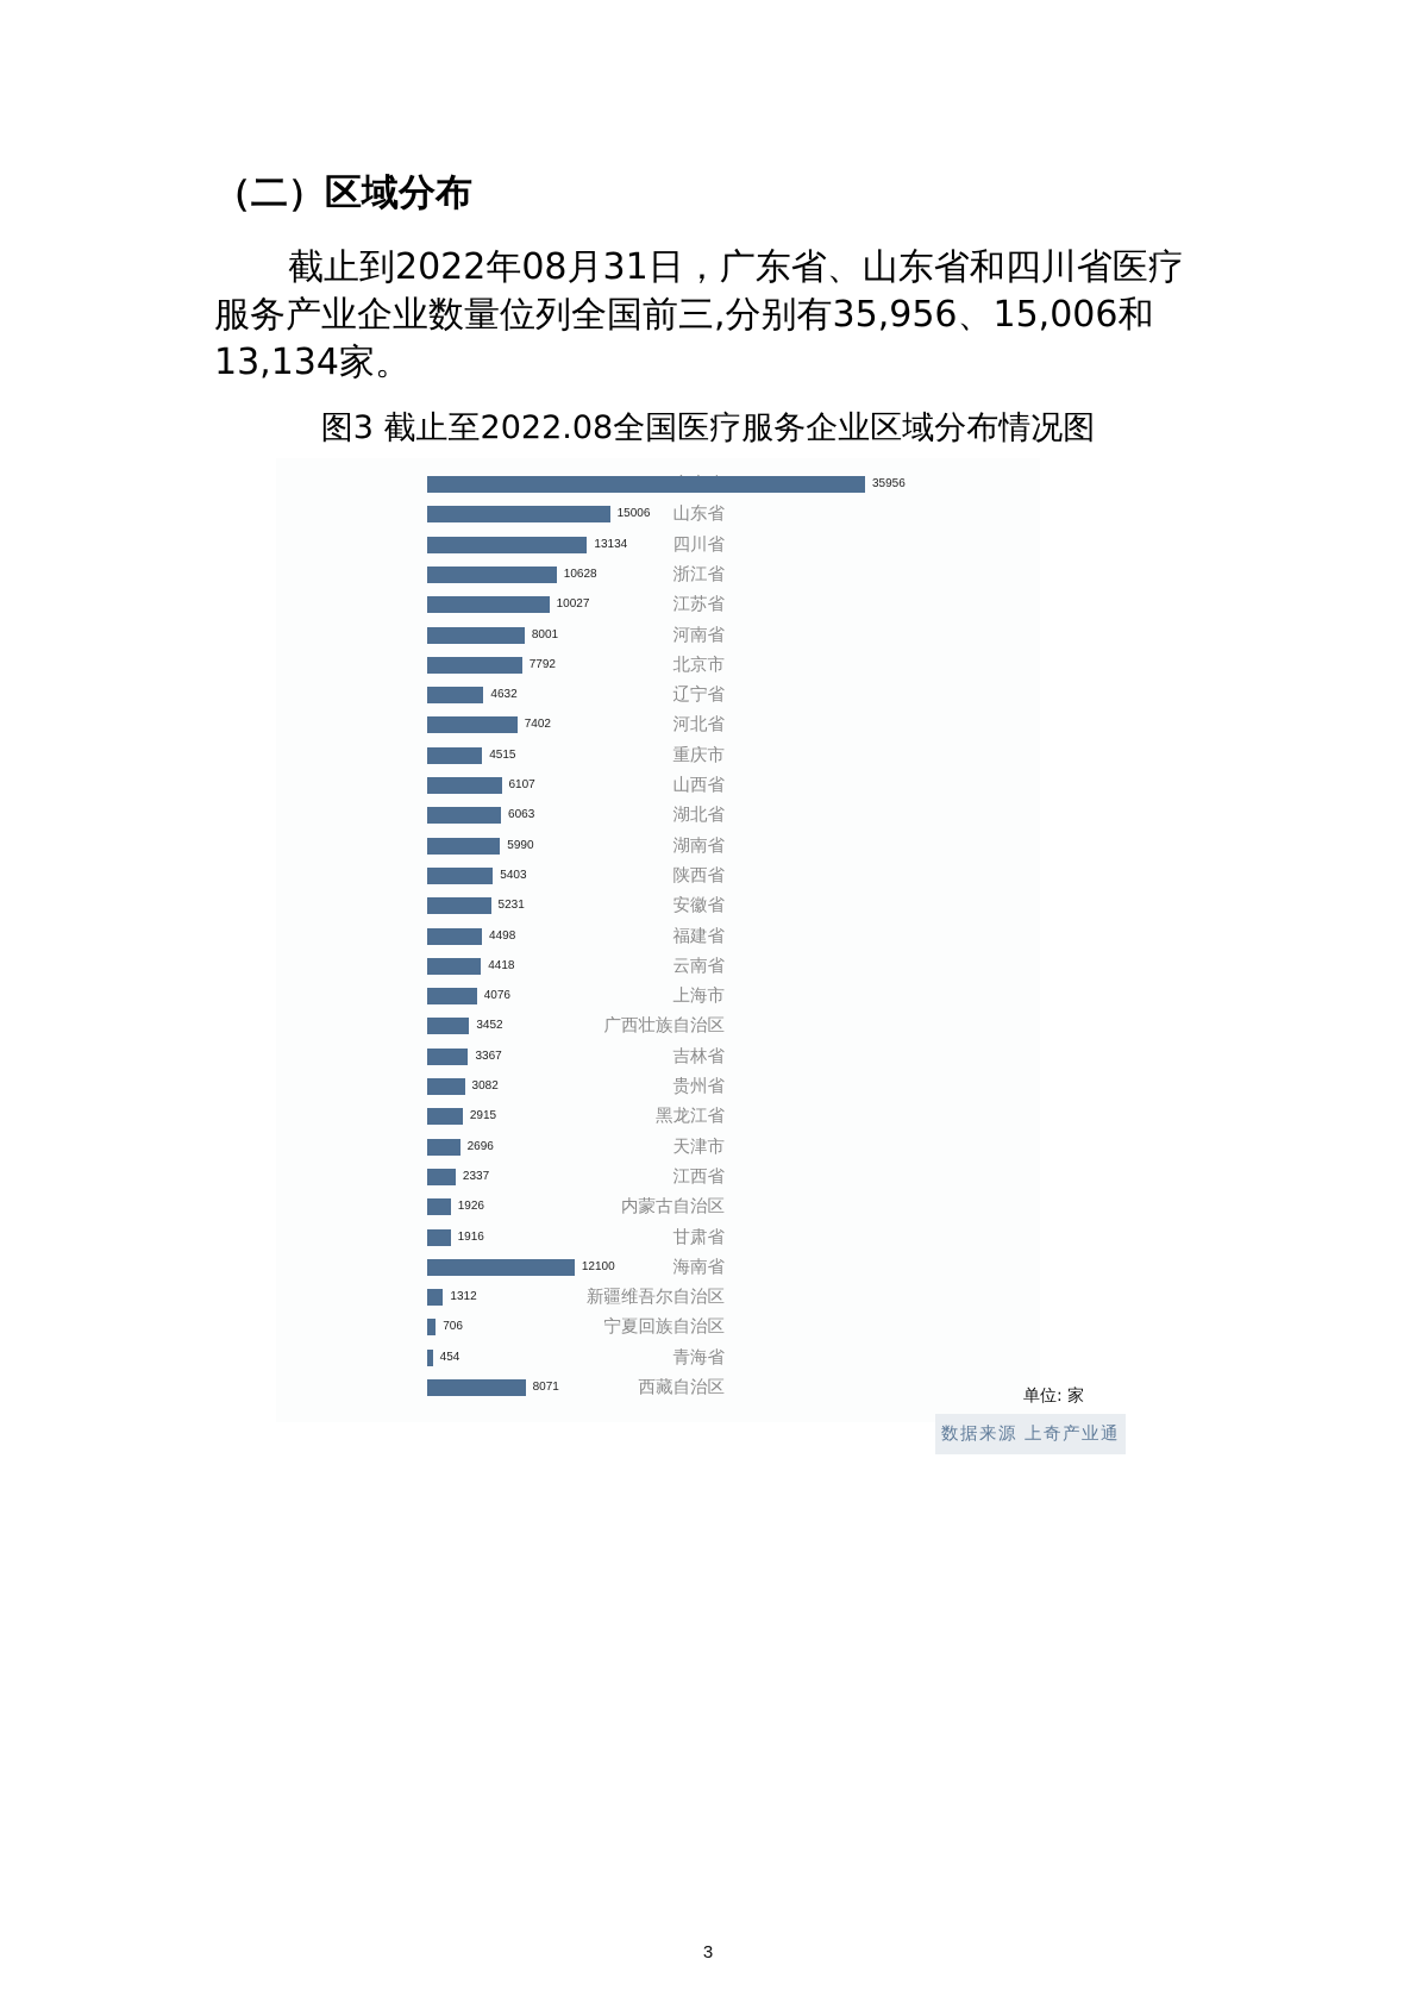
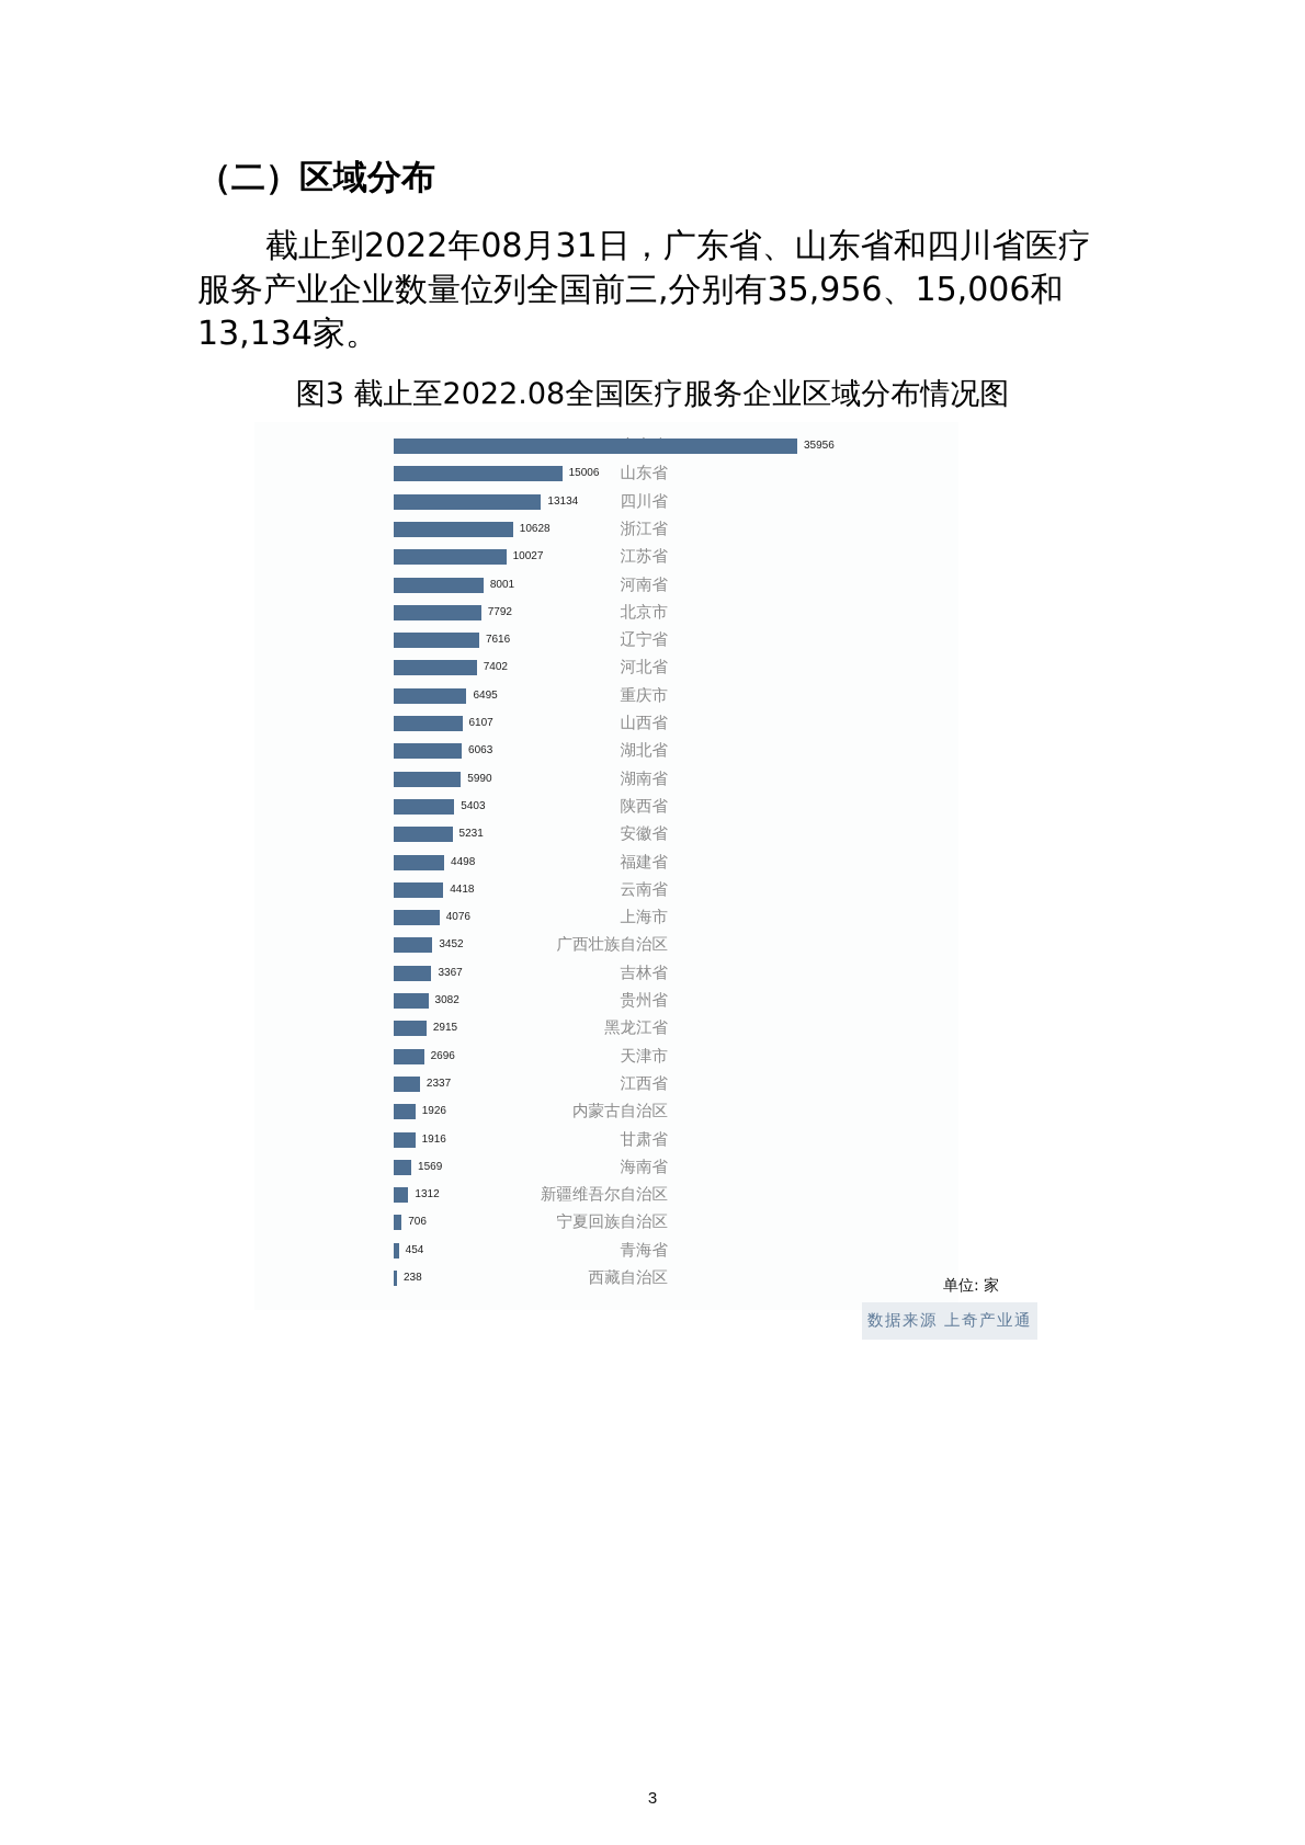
辽宁省: 4632 -> 7616
重庆市: 4515 -> 6495
海南省: 12100 -> 1569
西藏自治区: 8071 -> 238
